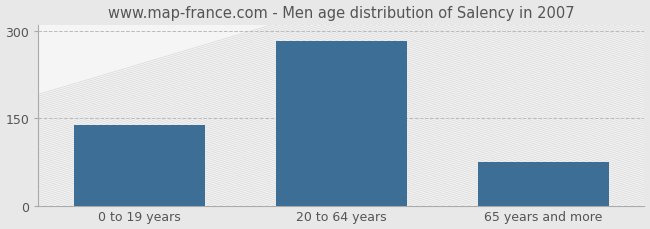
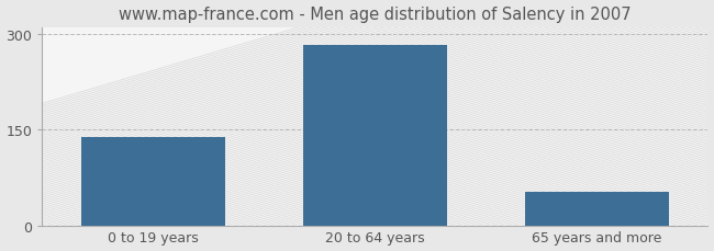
65 years and more: 75 -> 52
